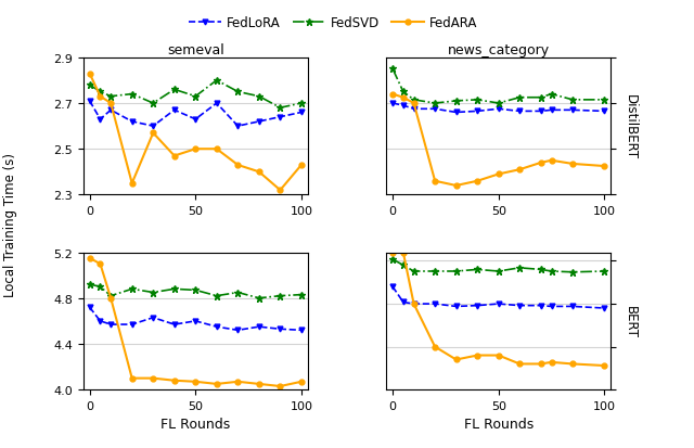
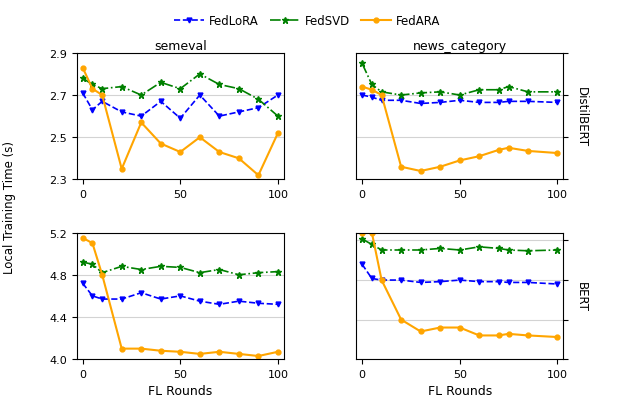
semeval/FedLoRA/50: 2.63 -> 2.59
semeval/FedARA/50: 2.50 -> 2.43
semeval/FedLoRA/100: 2.66 -> 2.70
semeval/FedSVD/100: 2.70 -> 2.60
semeval/FedARA/100: 2.43 -> 2.52
